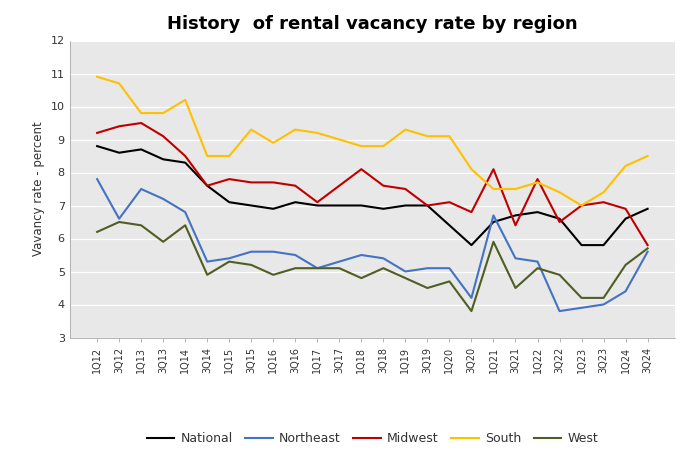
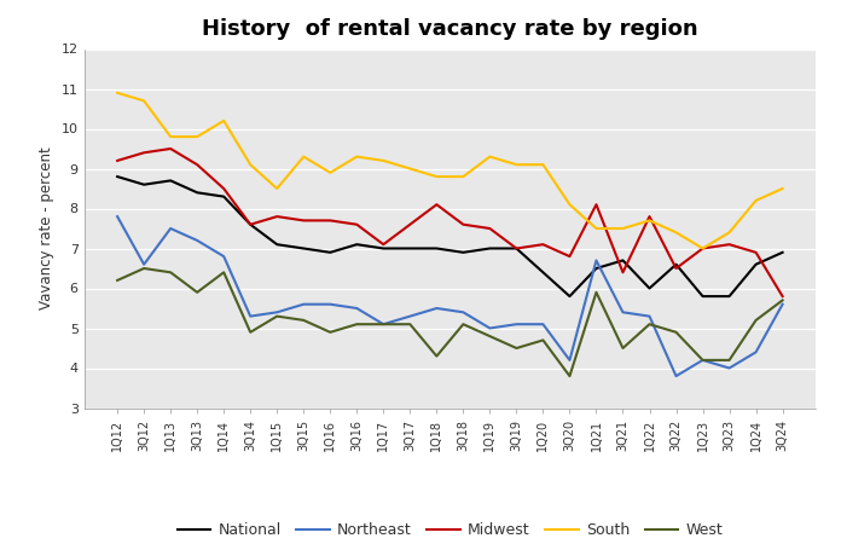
South/3Q14: 8.5 -> 9.1
West/1Q18: 4.8 -> 4.3
National/1Q22: 6.8 -> 6.0
Northeast/1Q23: 3.9 -> 4.2
